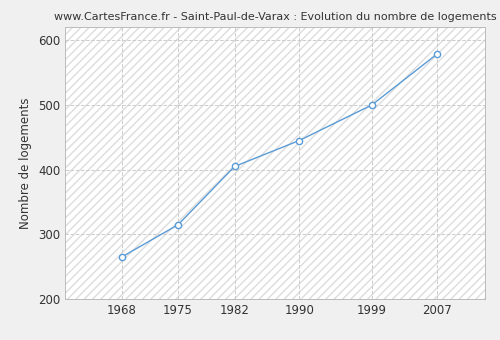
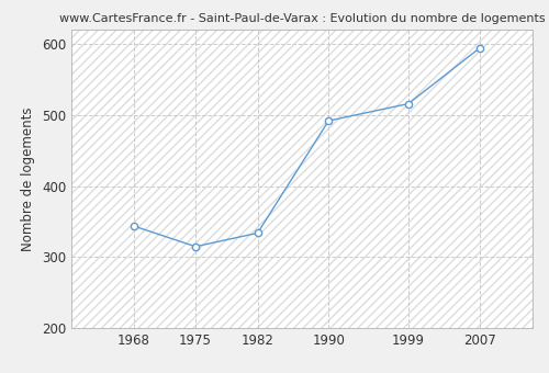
1968: 265 -> 344
1982: 405 -> 334
1990: 445 -> 492
1999: 500 -> 516
2007: 578 -> 594
